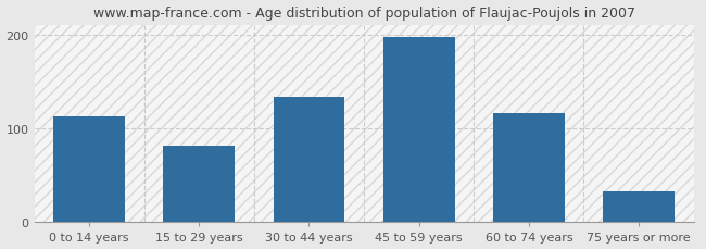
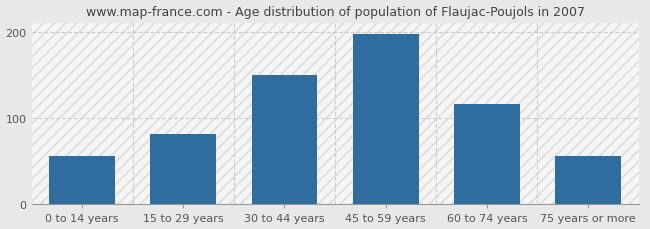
0 to 14 years: 113 -> 56
30 to 44 years: 133 -> 150
75 years or more: 33 -> 56
